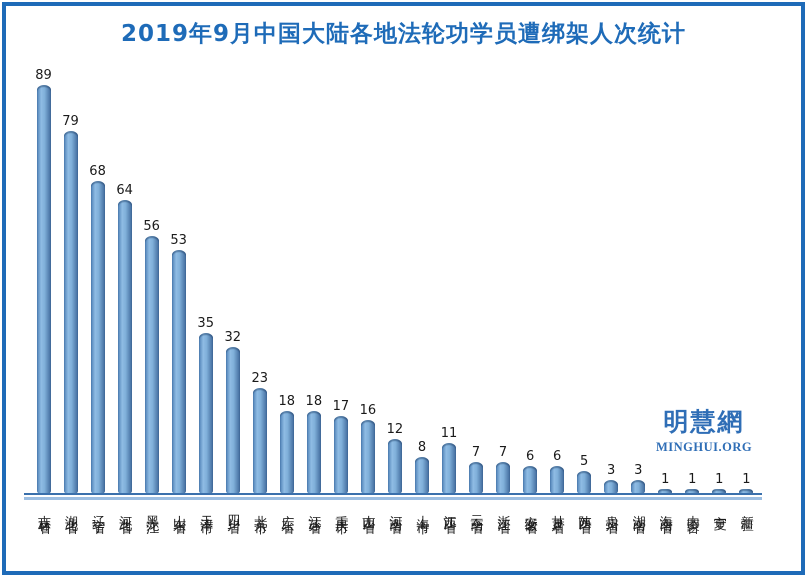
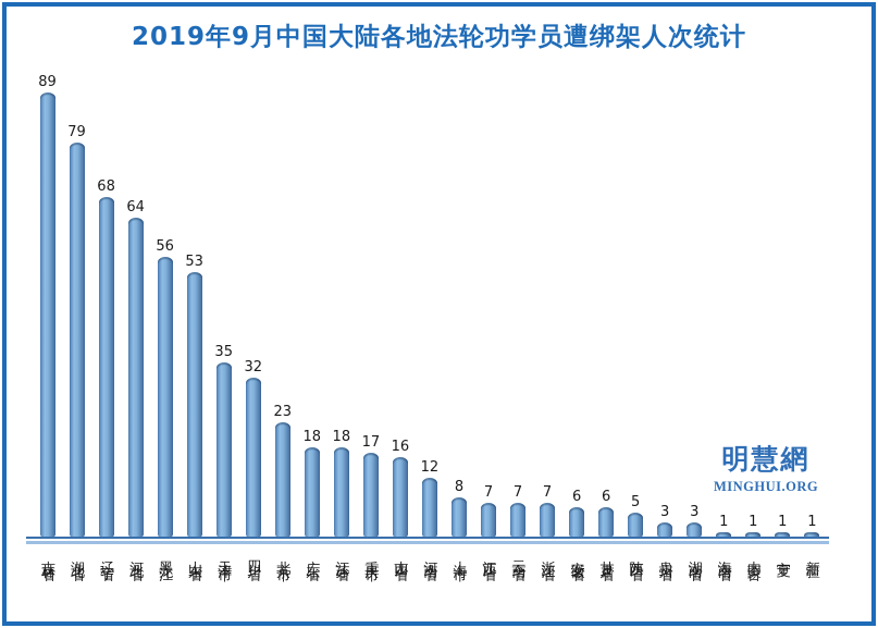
江西省: 11 -> 7
